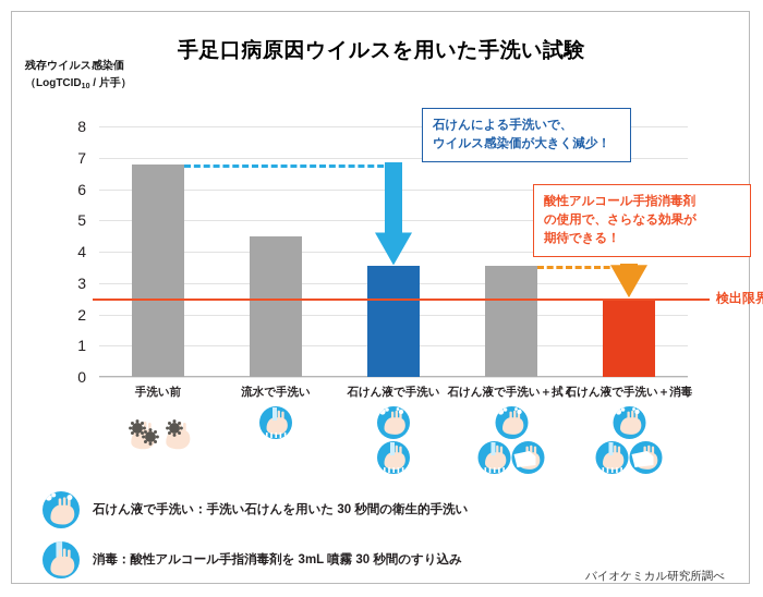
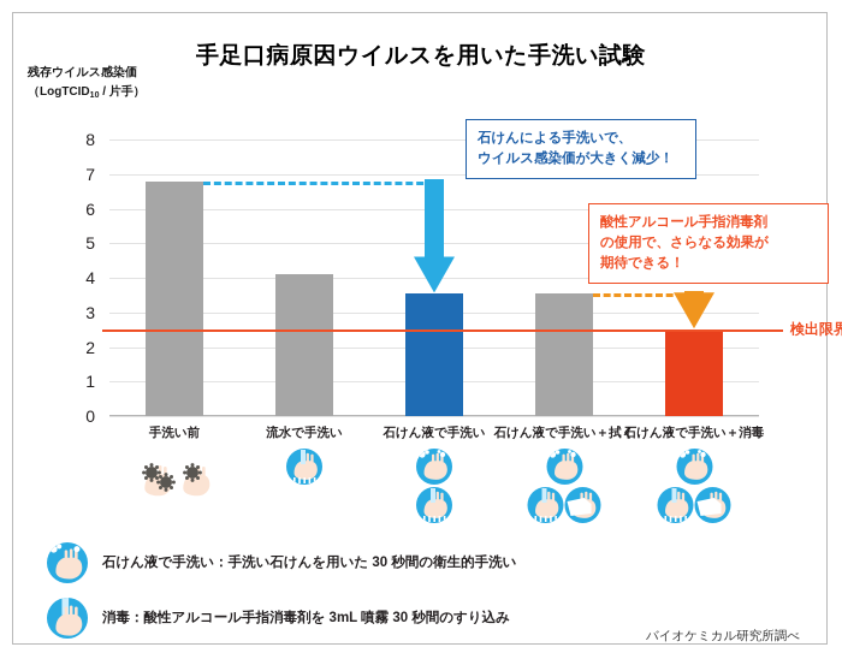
流水で手洗い: 4.5 -> 4.1
